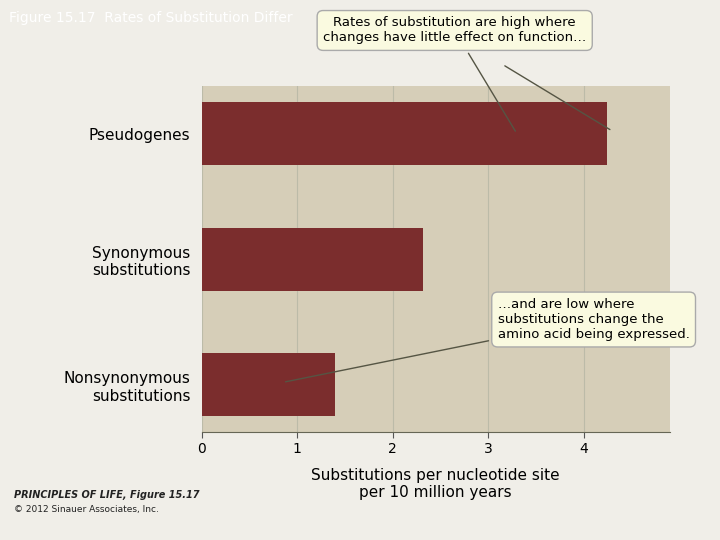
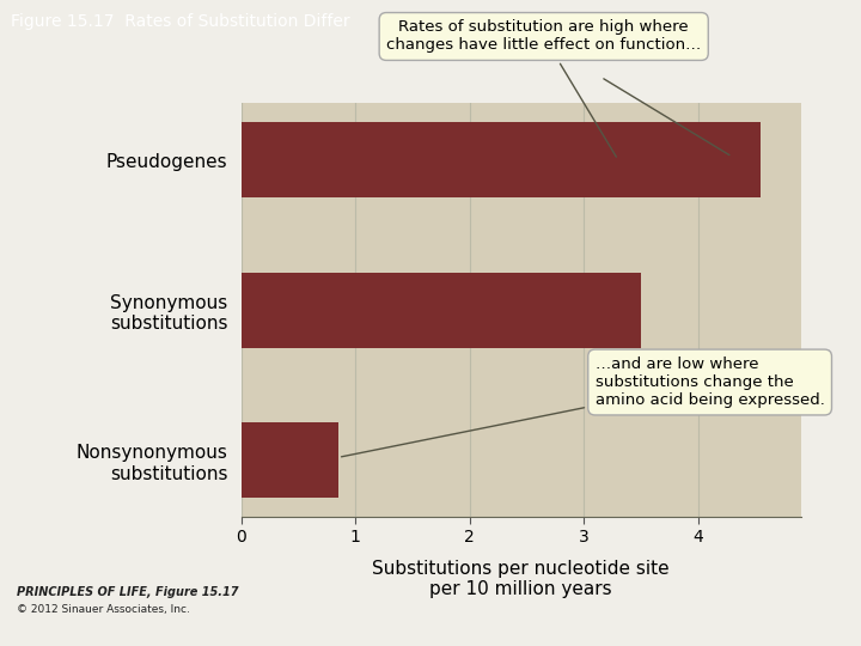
Pseudogenes: 4.24 -> 4.55
Synonymous substitutions: 2.32 -> 3.50
Nonsynonymous substitutions: 1.40 -> 0.85
